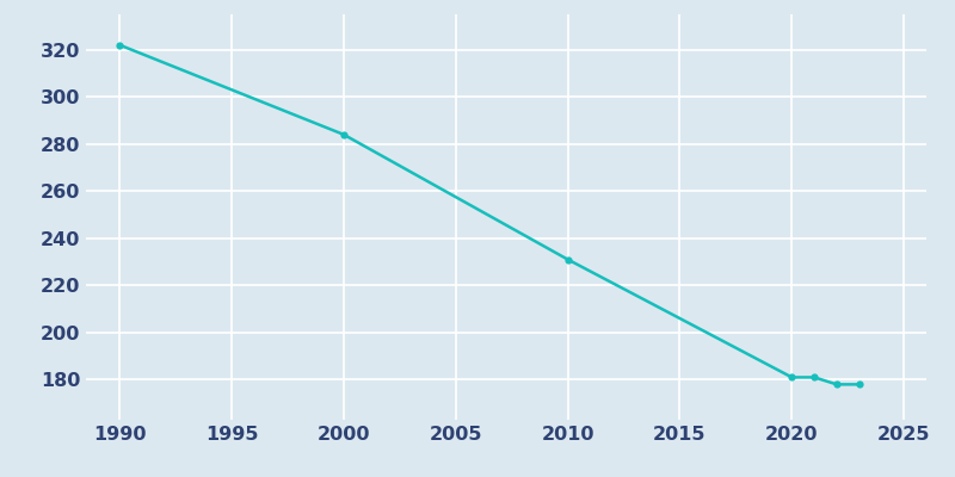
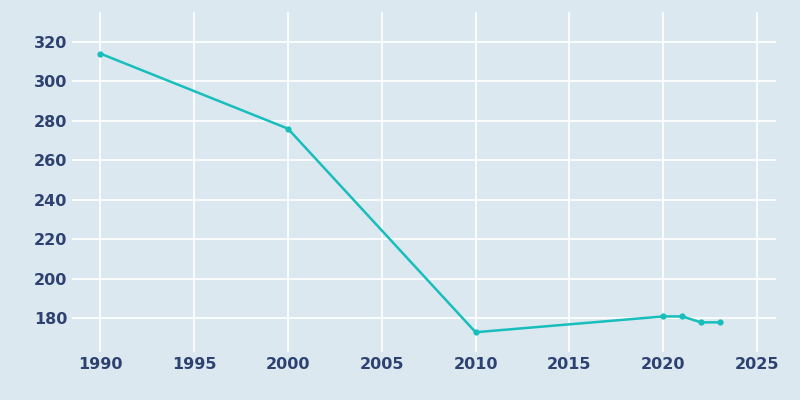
1990: 322 -> 314
2000: 284 -> 276
2010: 231 -> 173
